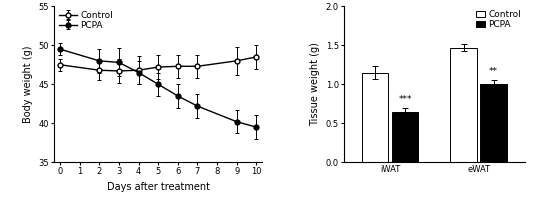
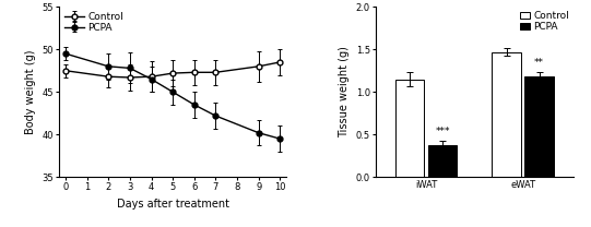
PCPA/iWAT: 0.65 -> 0.38
PCPA/eWAT: 1.00 -> 1.18
